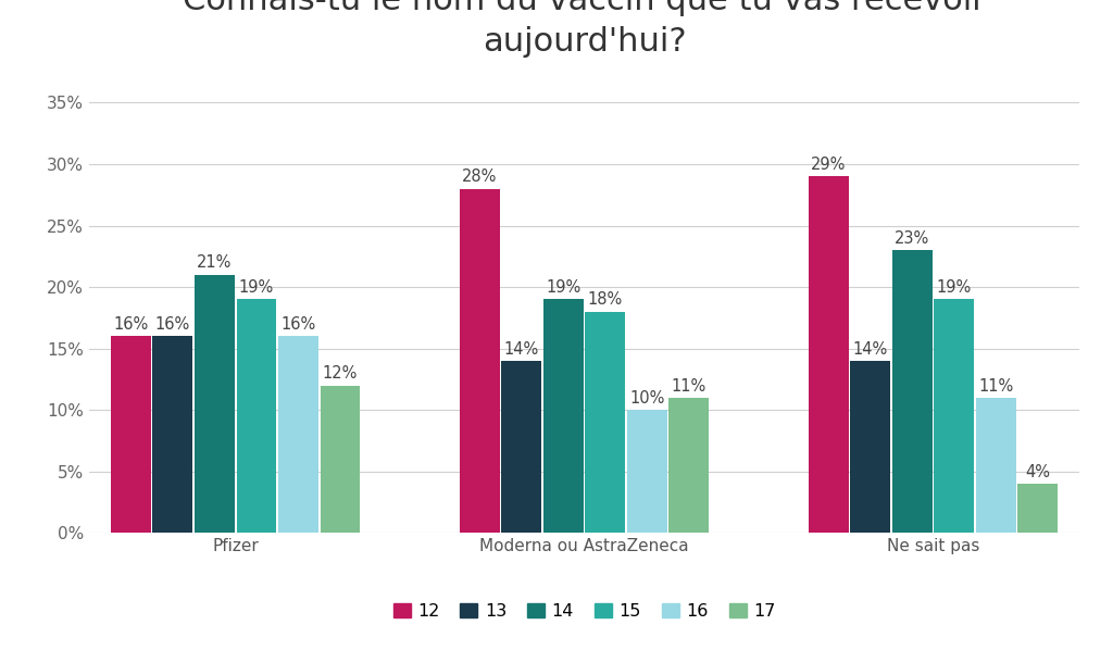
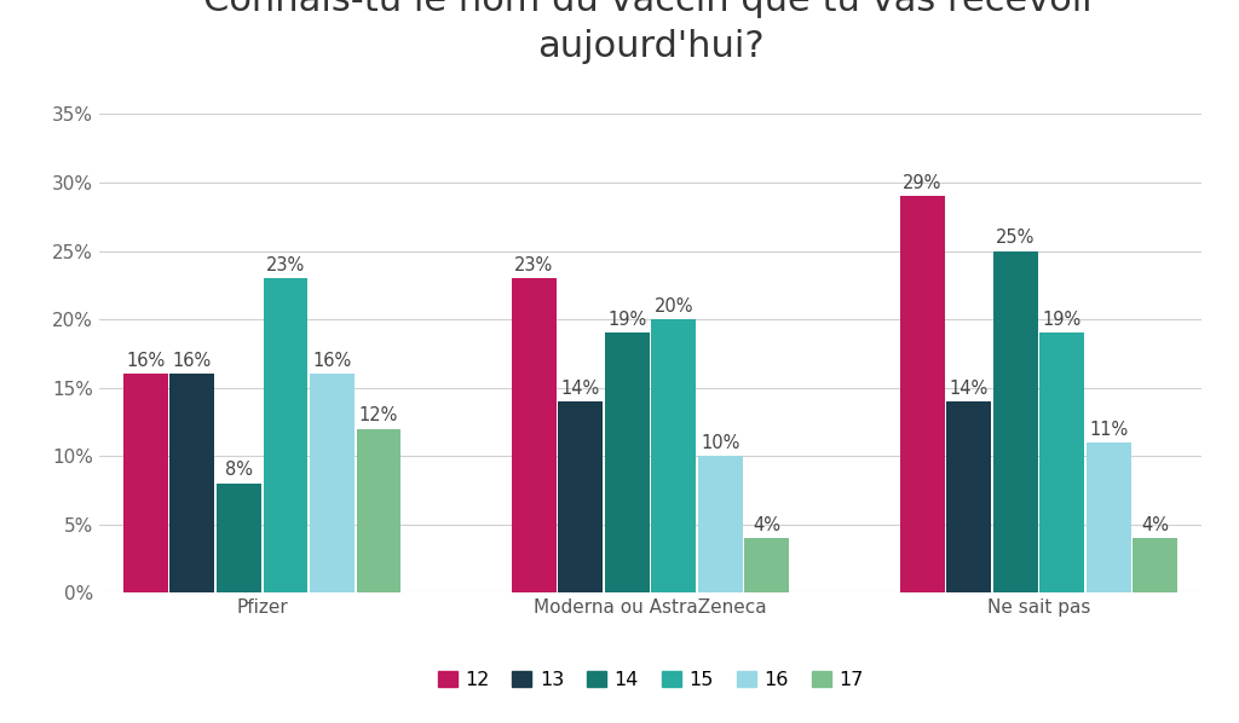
14/Pfizer: 21% -> 8%
15/Pfizer: 19% -> 23%
12/Moderna ou AstraZeneca: 28% -> 23%
15/Moderna ou AstraZeneca: 18% -> 20%
17/Moderna ou AstraZeneca: 11% -> 4%
14/Ne sait pas: 23% -> 25%
